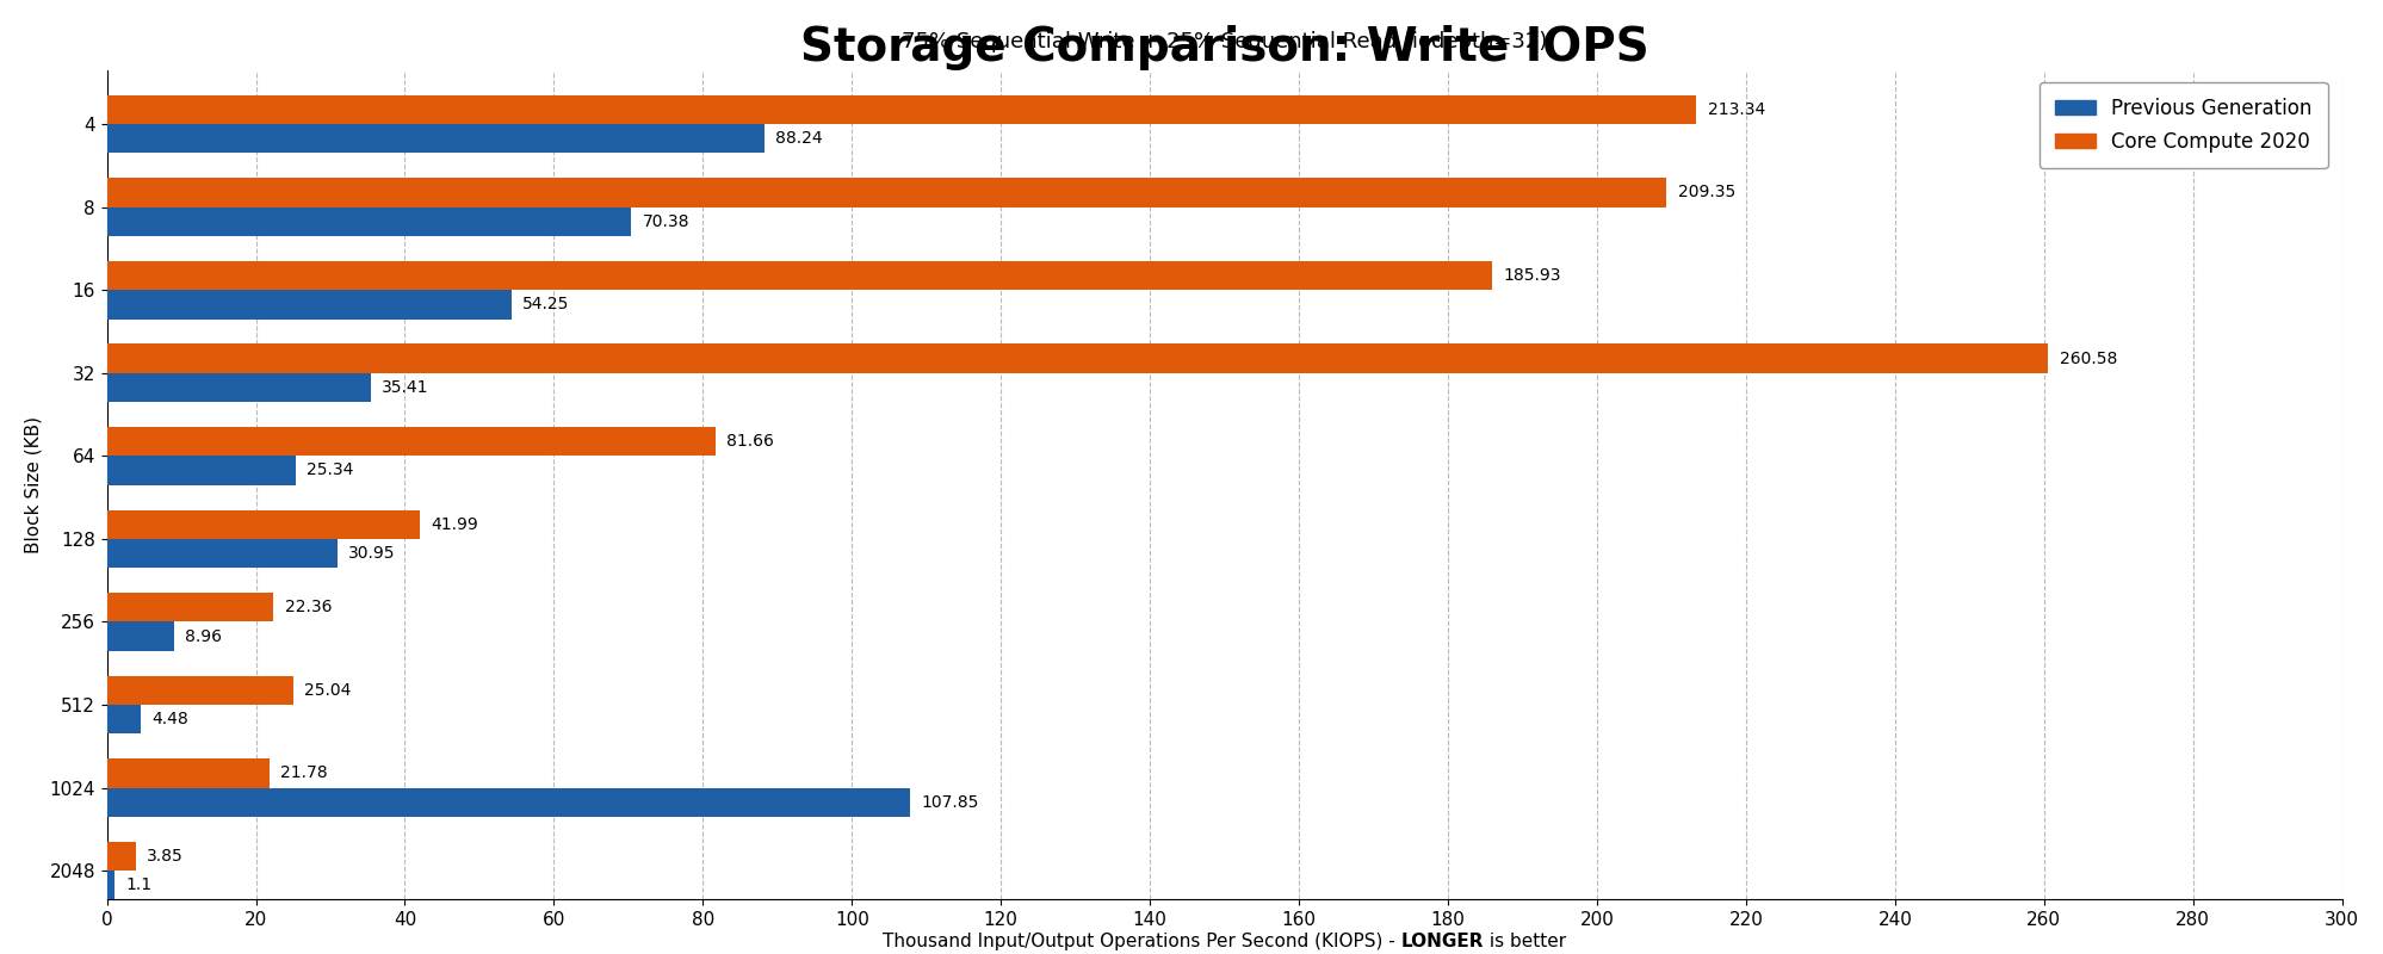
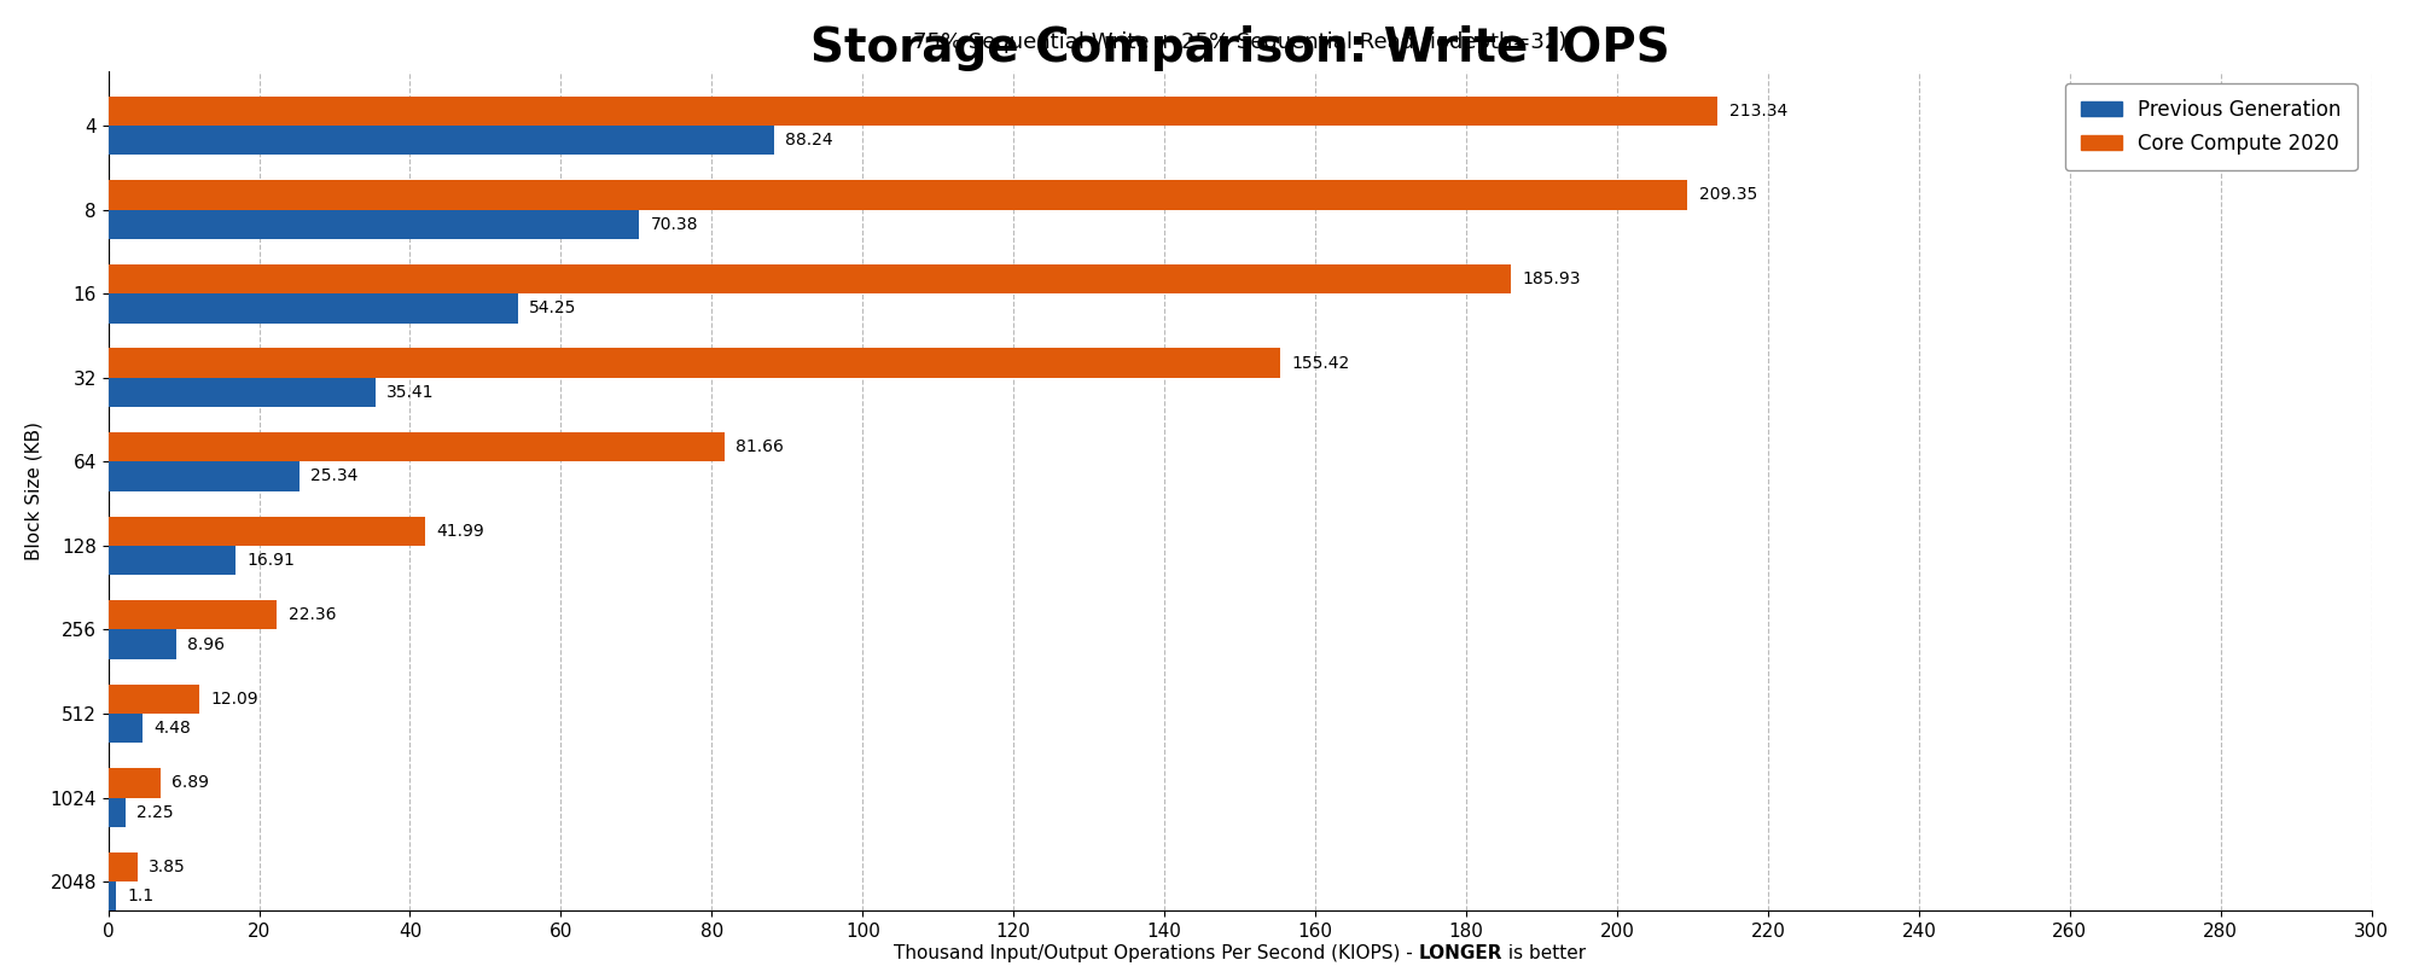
Core Compute 2020/32: 260.58 -> 155.42
Previous Generation/128: 30.95 -> 16.91
Core Compute 2020/512: 25.04 -> 12.09
Core Compute 2020/1024: 21.78 -> 6.89
Previous Generation/1024: 107.85 -> 2.25
